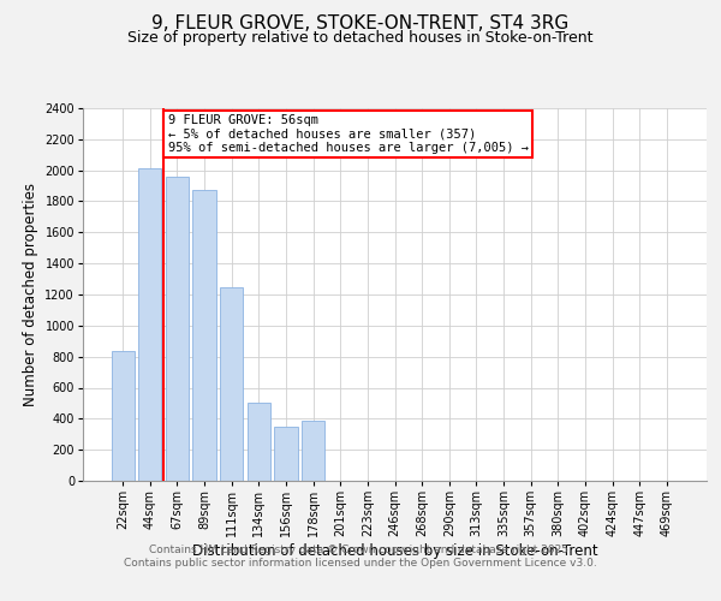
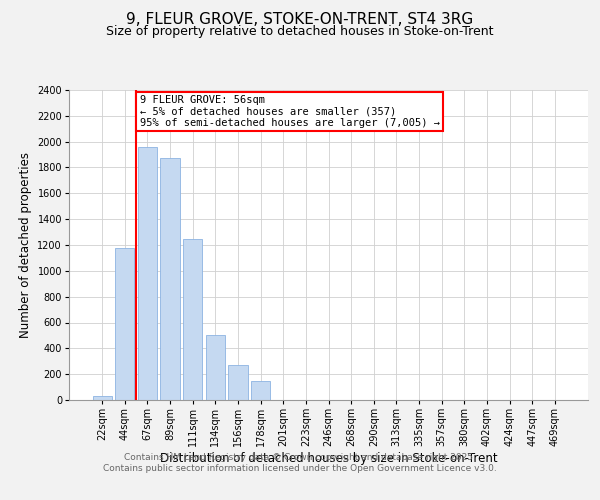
22sqm: 840 -> 30
44sqm: 2010 -> 1180
156sqm: 350 -> 270
178sqm: 390 -> 150
